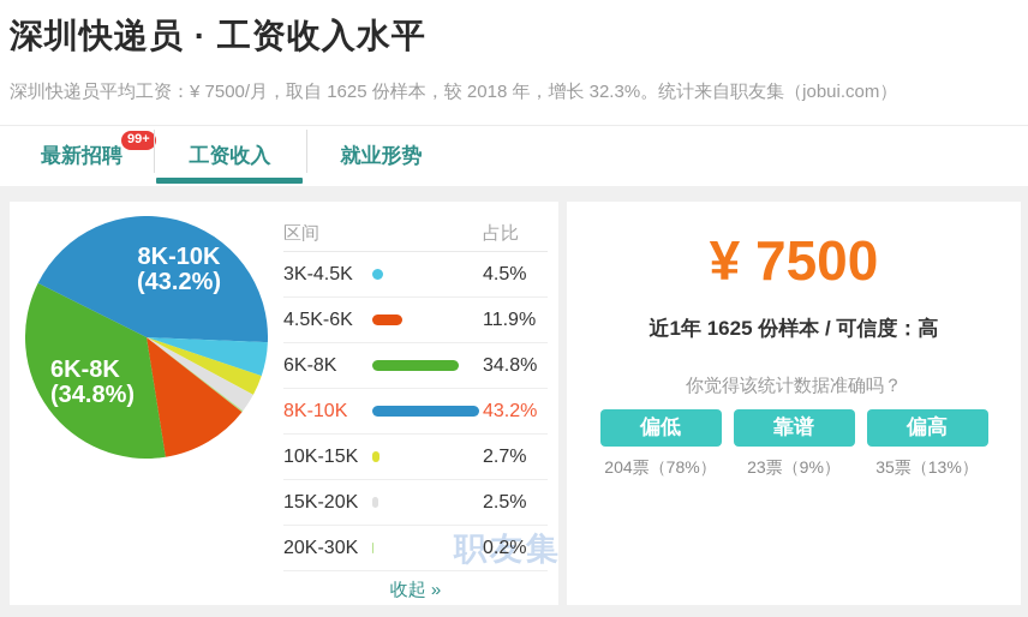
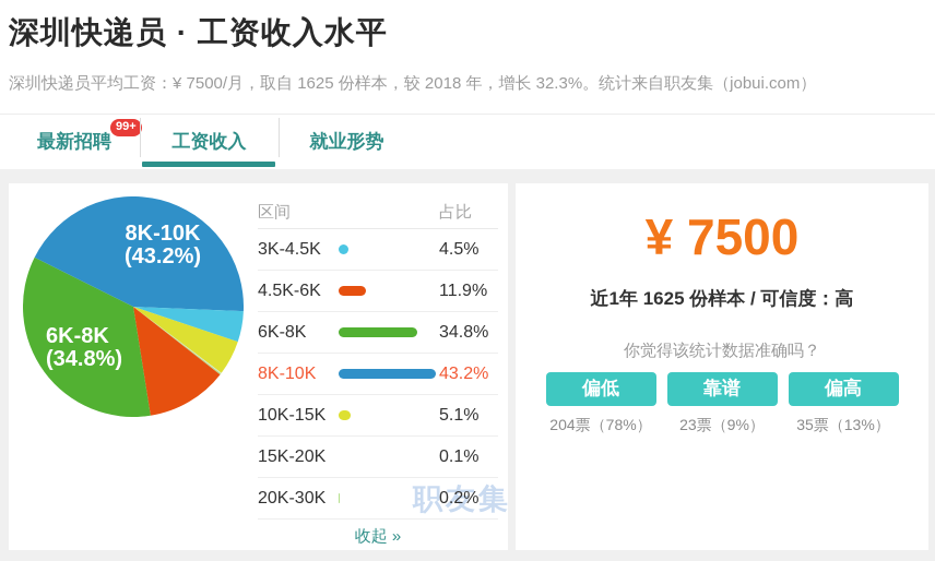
10K-15K: 2.7% -> 5.1%
15K-20K: 2.5% -> 0.1%
